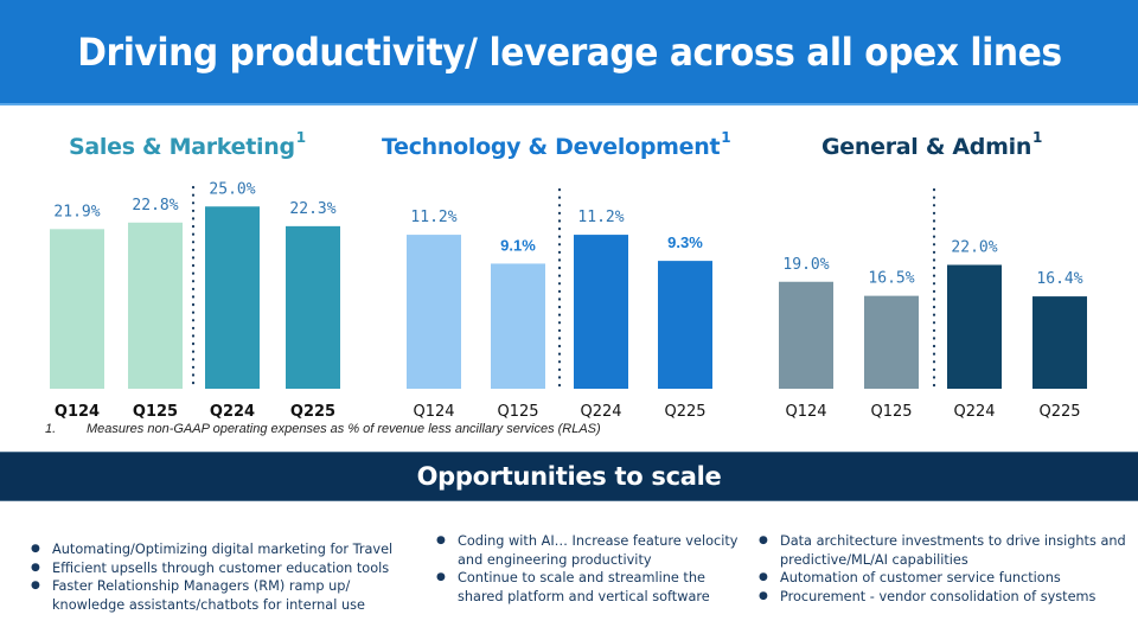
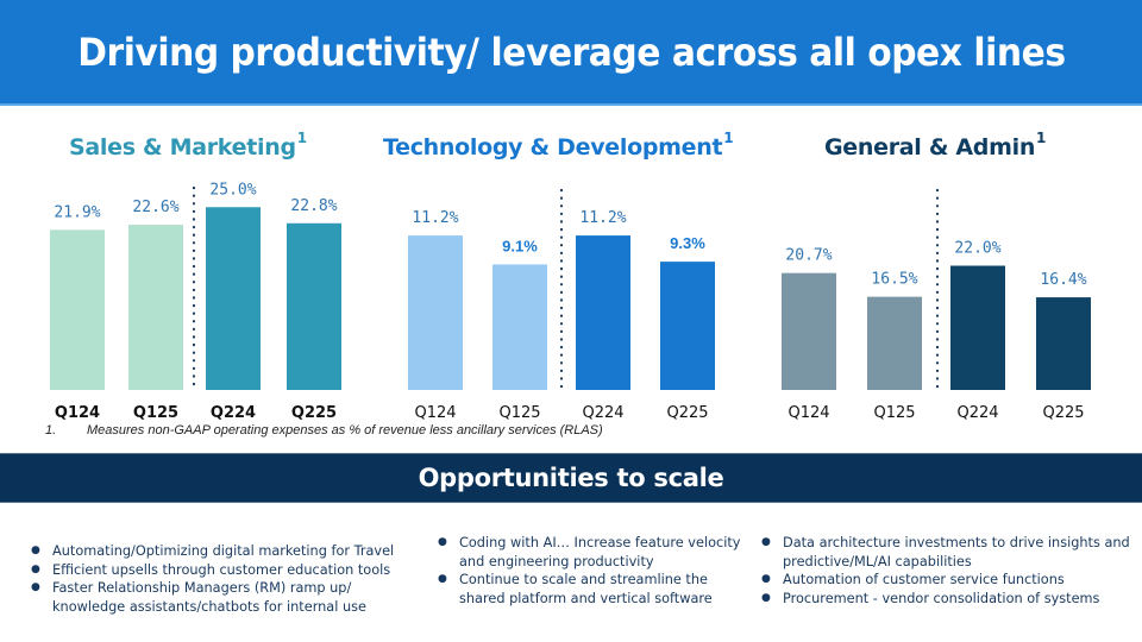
Sales & Marketing/Q125: 22.8% -> 22.6%
Sales & Marketing/Q225: 22.3% -> 22.8%
General & Admin/Q124: 19.0% -> 20.7%
